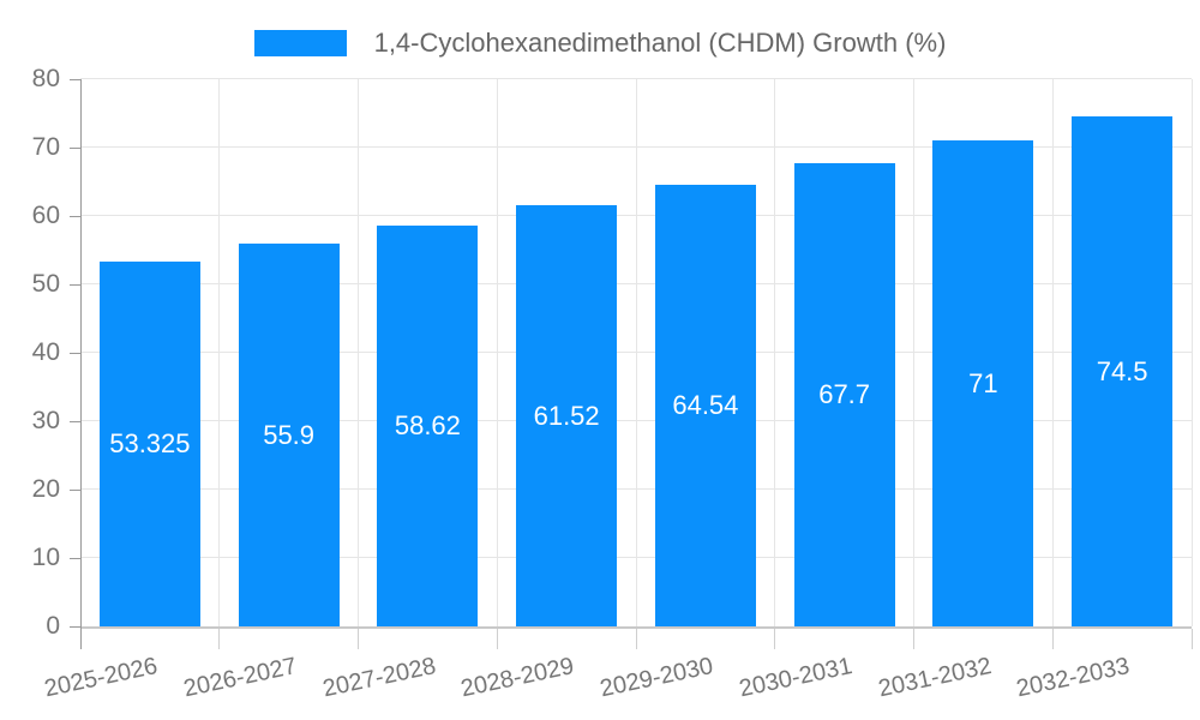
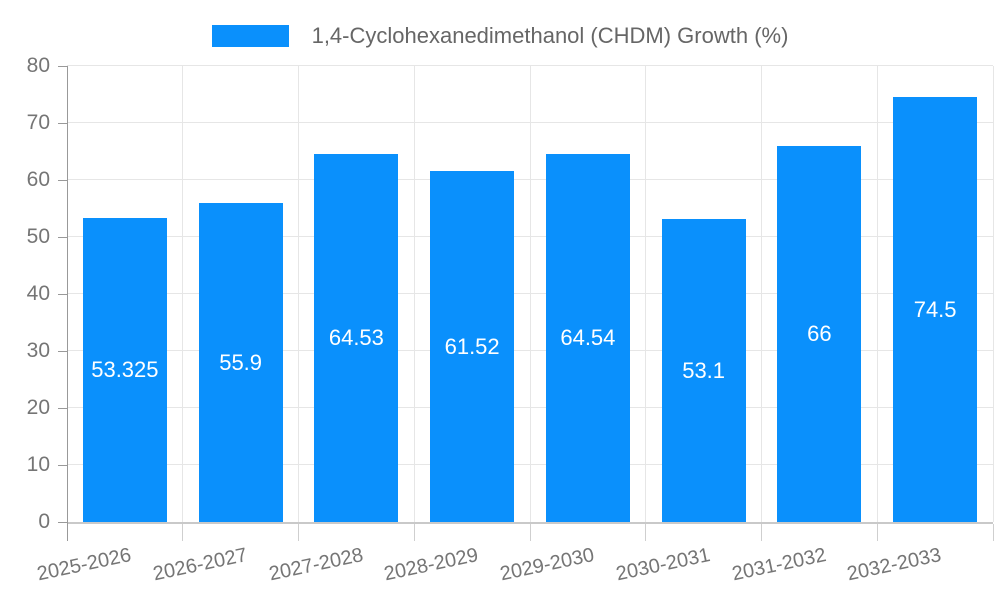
2027-2028: 58.62 -> 64.53
2030-2031: 67.7 -> 53.1
2031-2032: 71 -> 66
